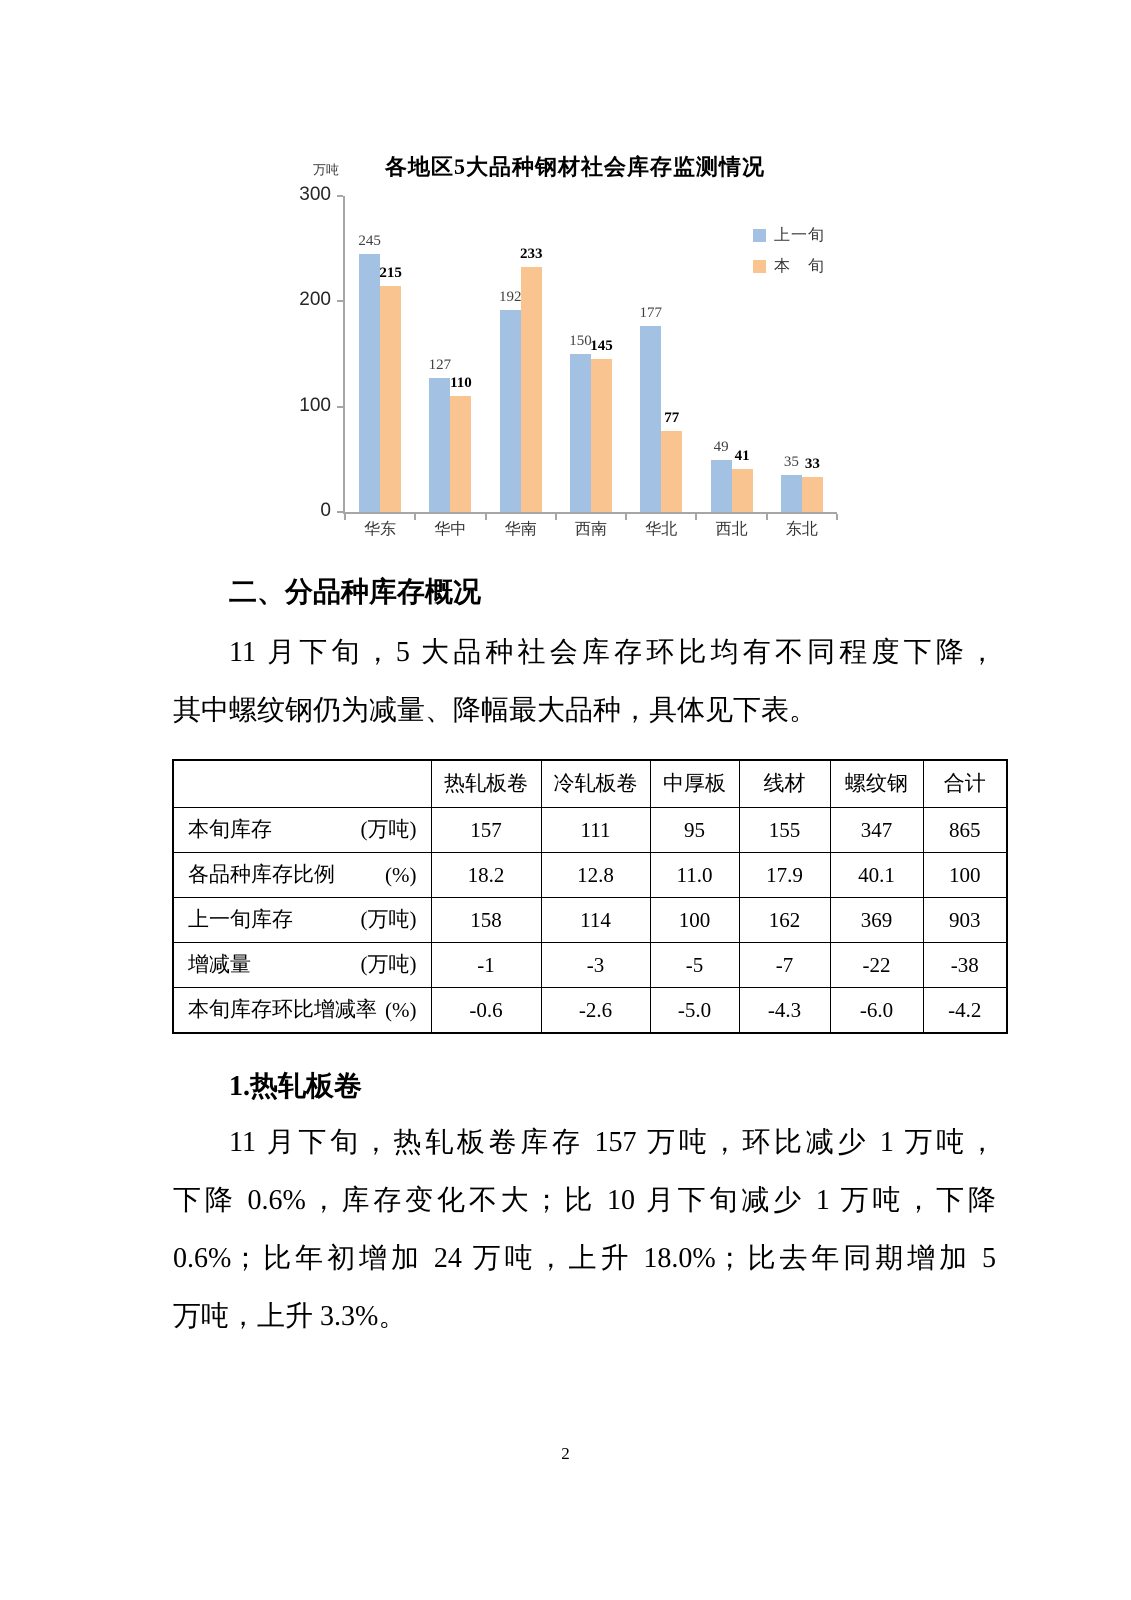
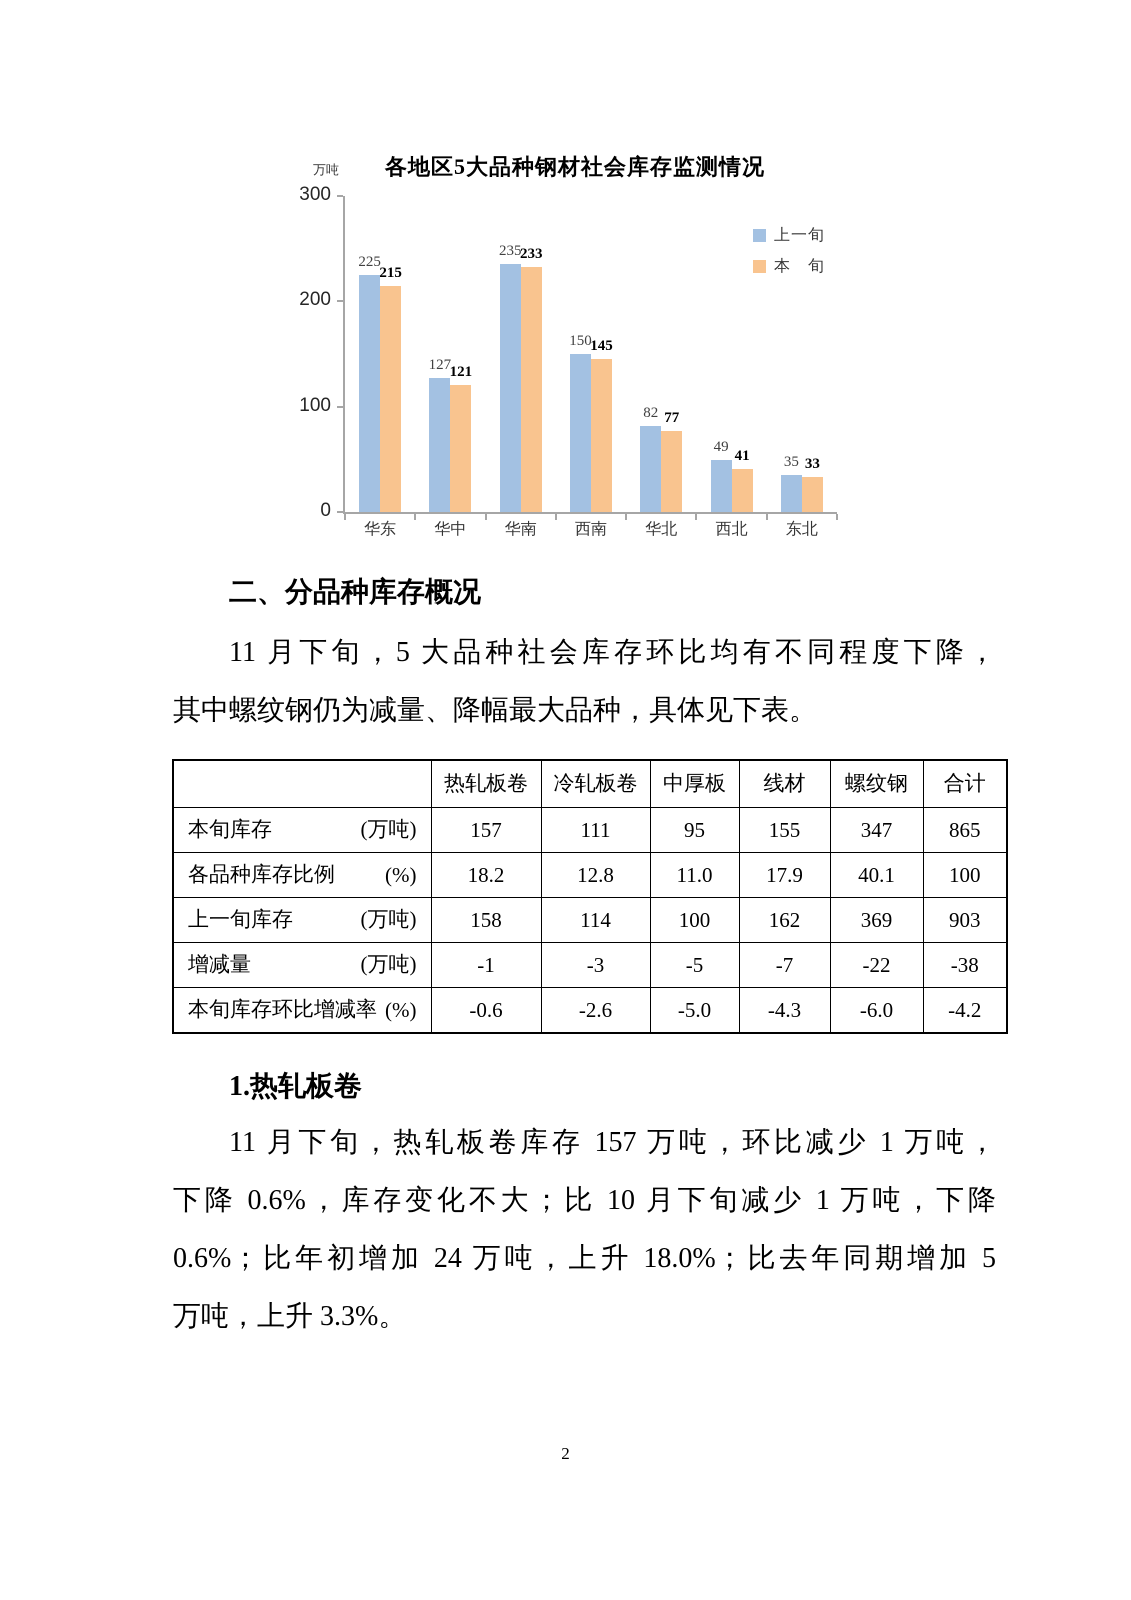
上一旬/华东: 245 -> 225
本旬/华中: 110 -> 121
上一旬/华南: 192 -> 235
上一旬/华北: 177 -> 82
